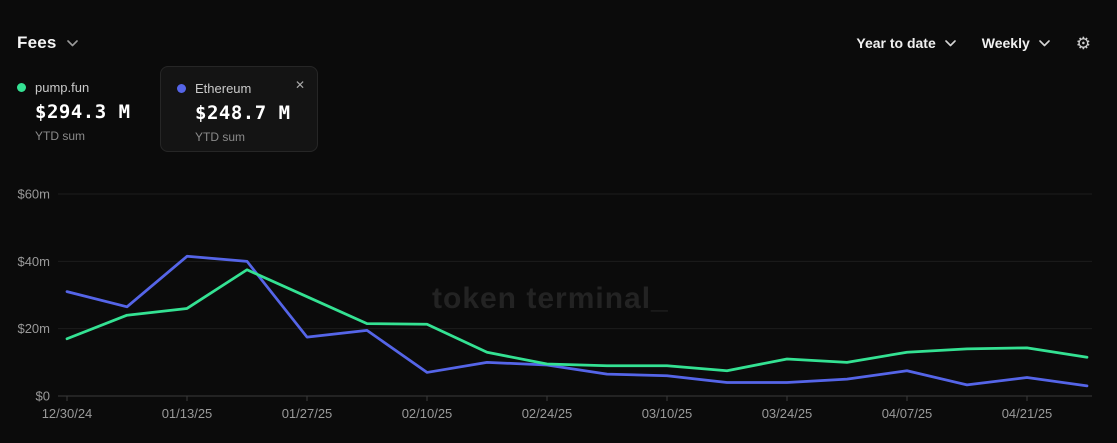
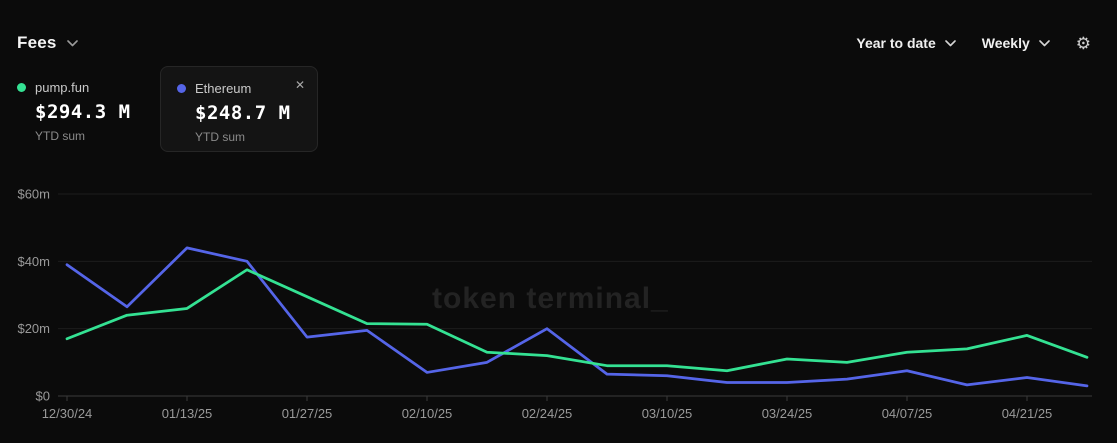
Ethereum/12/30/24: $31m -> $39m
Ethereum/01/13/25: $42m -> $44m
pump.fun/02/24/25: $10m -> $12m
Ethereum/02/24/25: $9m -> $20m
pump.fun/04/21/25: $14m -> $18m
